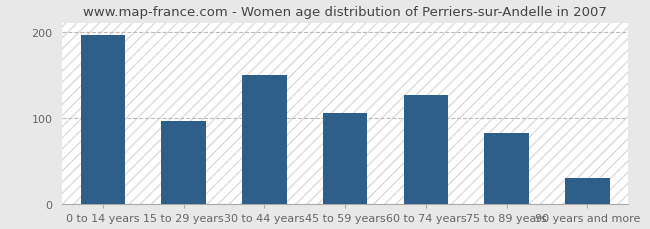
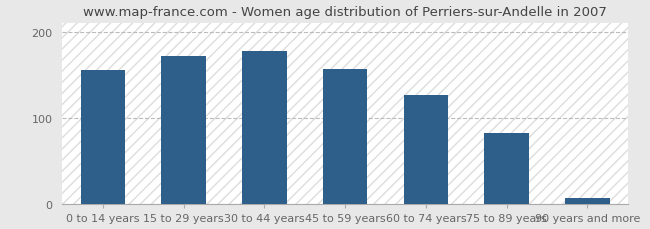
0 to 14 years: 196 -> 155
15 to 29 years: 96 -> 172
30 to 44 years: 150 -> 178
45 to 59 years: 106 -> 157
90 years and more: 30 -> 7
